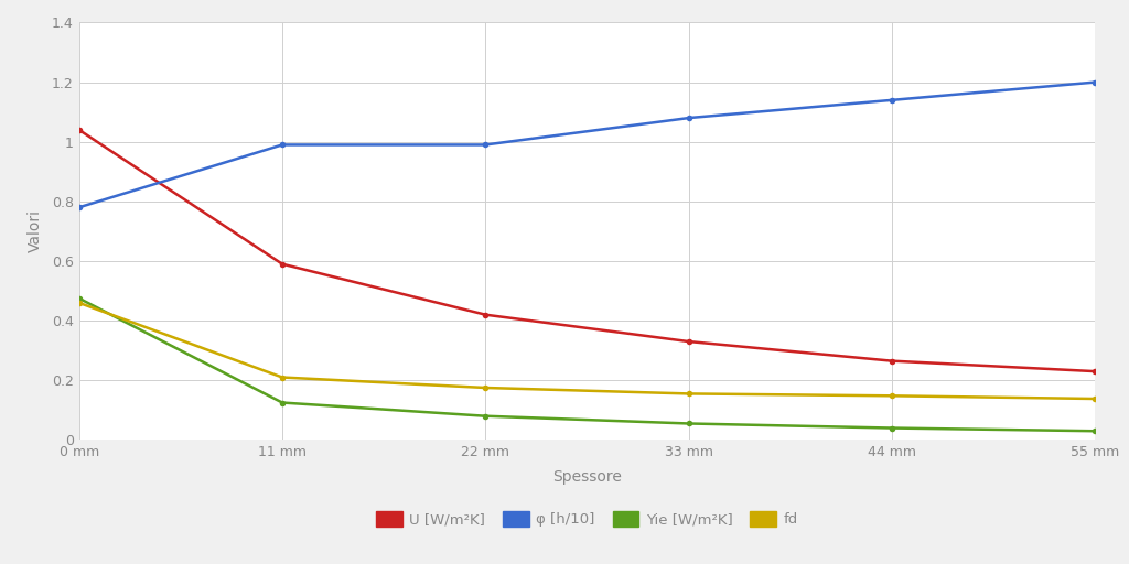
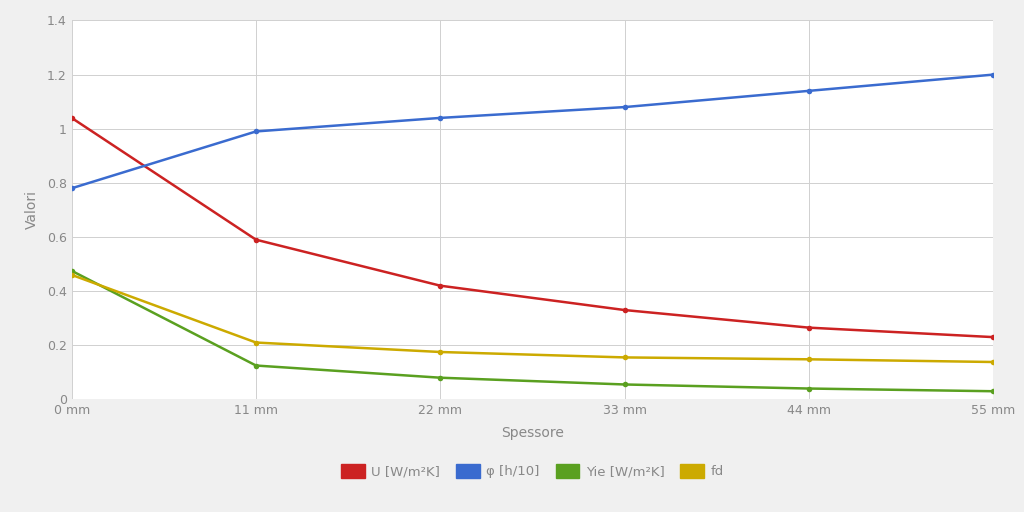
φ [h/10]/22 mm: 0.99 -> 1.04
